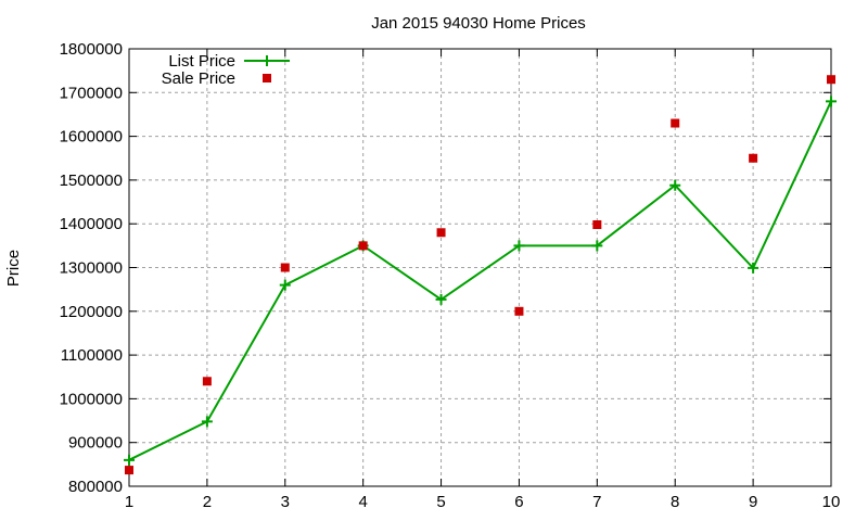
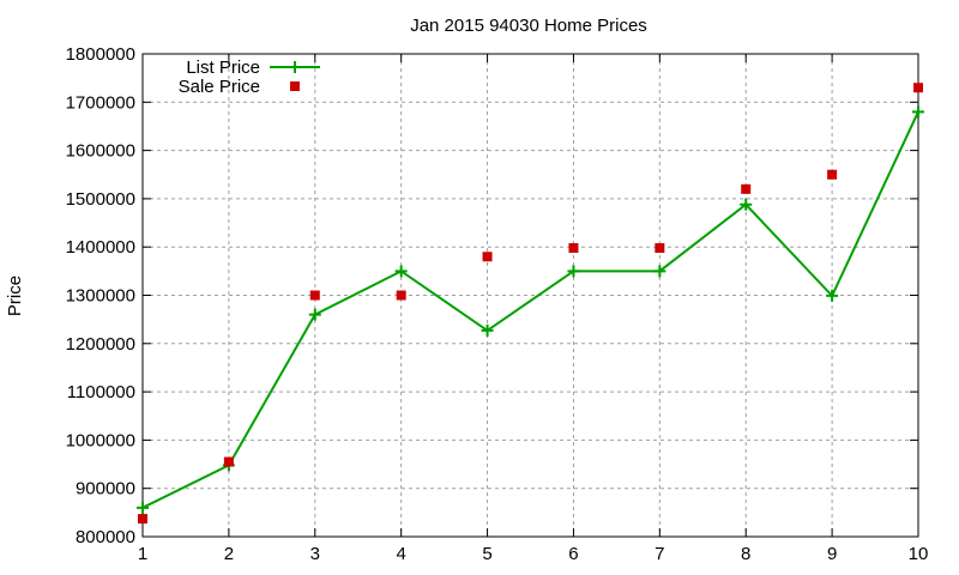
Sale Price/2: 1040000 -> 960000
Sale Price/4: 1350000 -> 1300000
Sale Price/6: 1200000 -> 1400000
Sale Price/8: 1630000 -> 1520000
